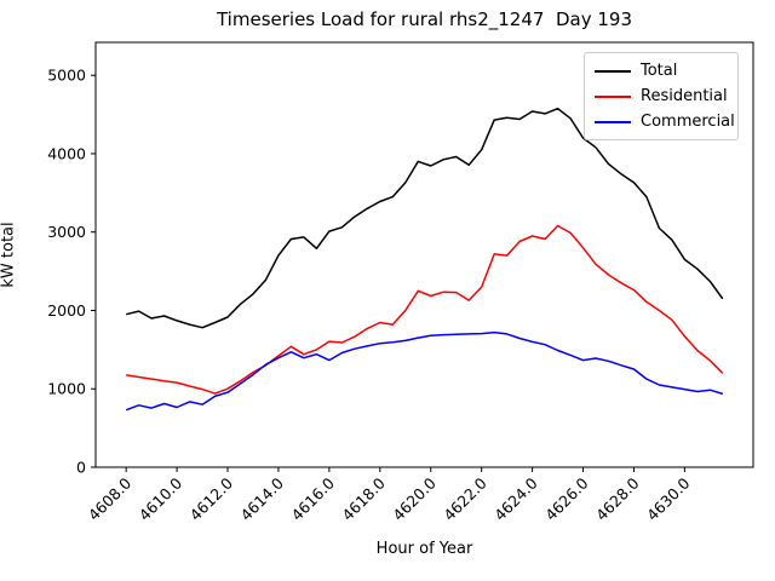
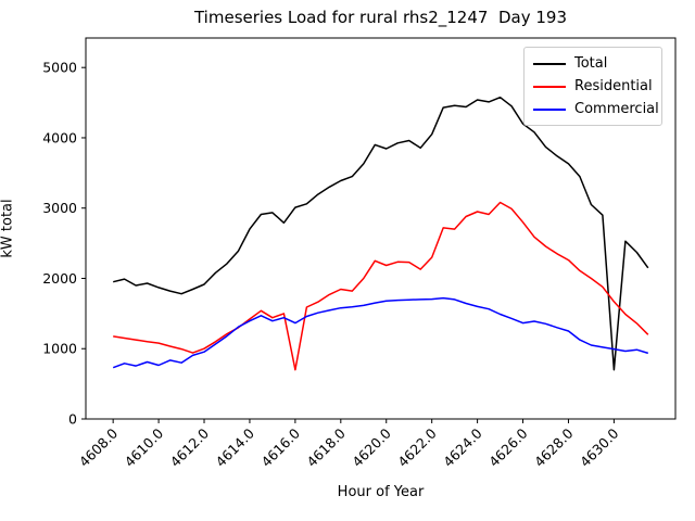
Residential/4616.0: 1600 -> 700
Total/4630.0: 2600 -> 700
